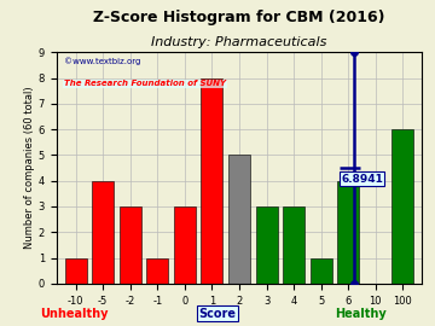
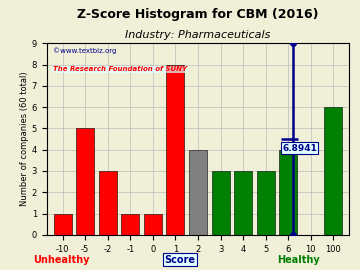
-5: 4 -> 5
0: 3 -> 1
2: 5 -> 4
5: 1 -> 3
